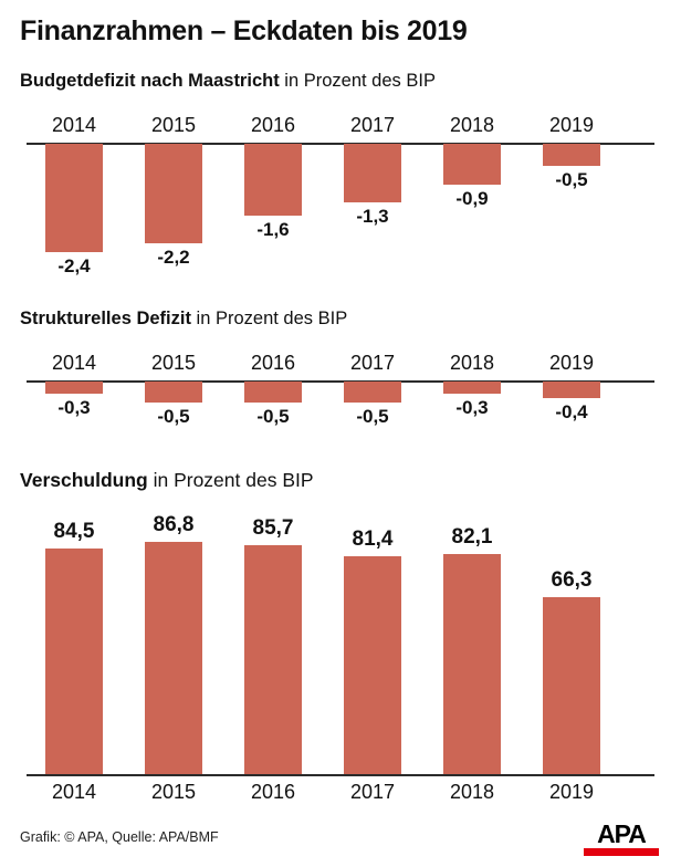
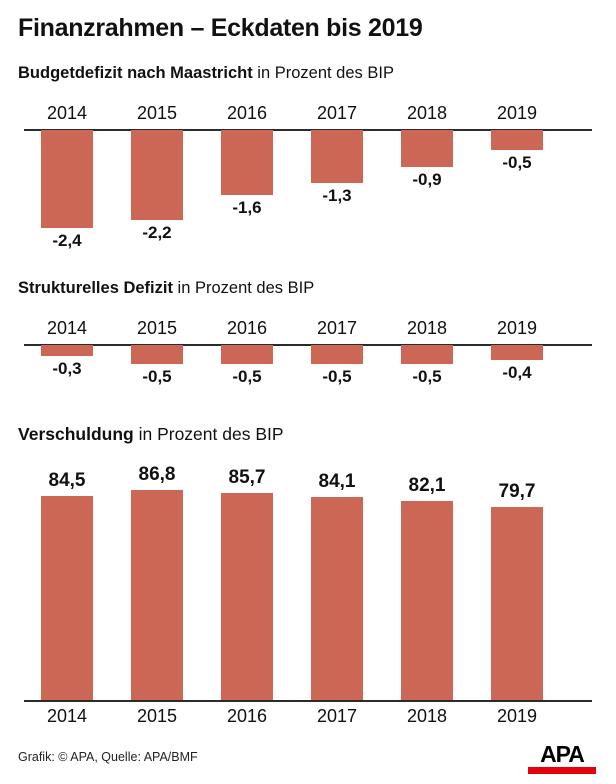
Strukturelles Defizit/2018: -0,3 -> -0,5
Verschuldung/2017: 81,4 -> 84,1
Verschuldung/2019: 66,3 -> 79,7
